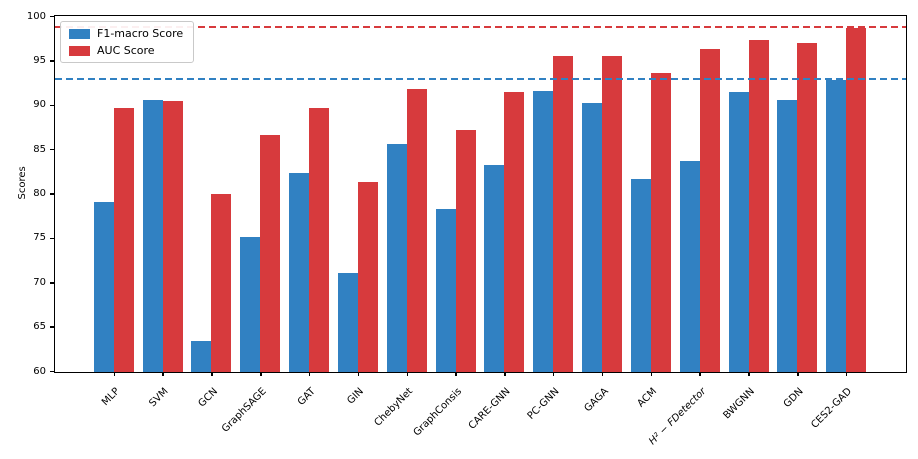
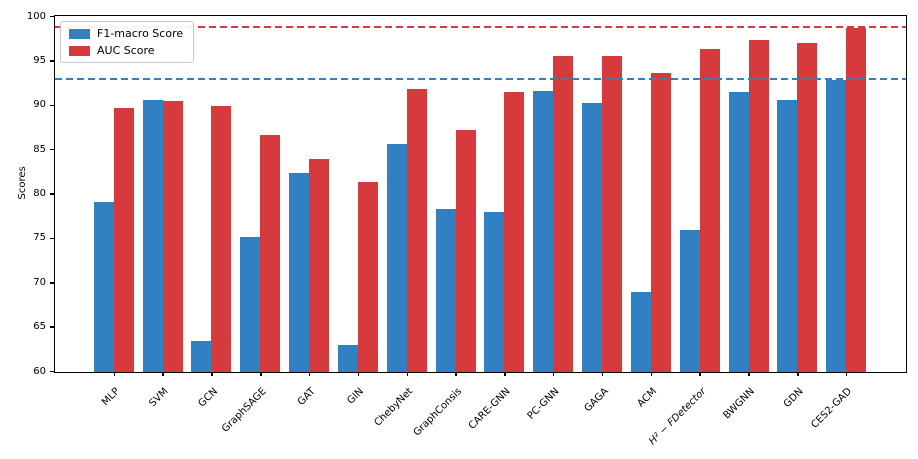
AUC Score/GCN: 80 -> 90
AUC Score/GAT: 90 -> 84
F1-macro Score/GIN: 71 -> 63
F1-macro Score/CARE-GNN: 83 -> 78
F1-macro Score/ACM: 82 -> 69
F1-macro Score/H² − FDetector: 84 -> 76
